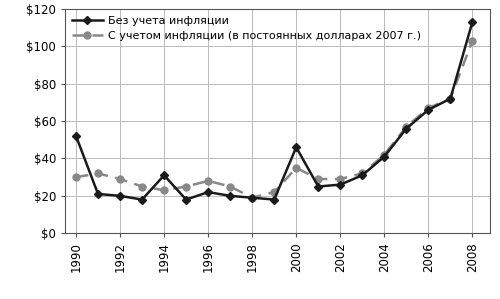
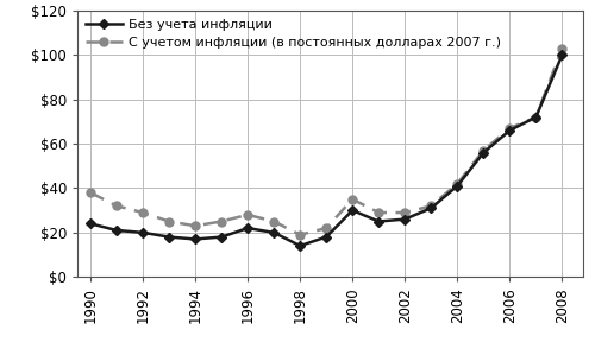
Без учета инфляции/1990: $52 -> $24
С учетом инфляции (в постоянных долларах 2007 г.)/1990: $30 -> $38
Без учета инфляции/1994: $31 -> $17
Без учета инфляции/1998: $19 -> $14
Без учета инфляции/2000: $46 -> $30
Без учета инфляции/2008: $113 -> $100
